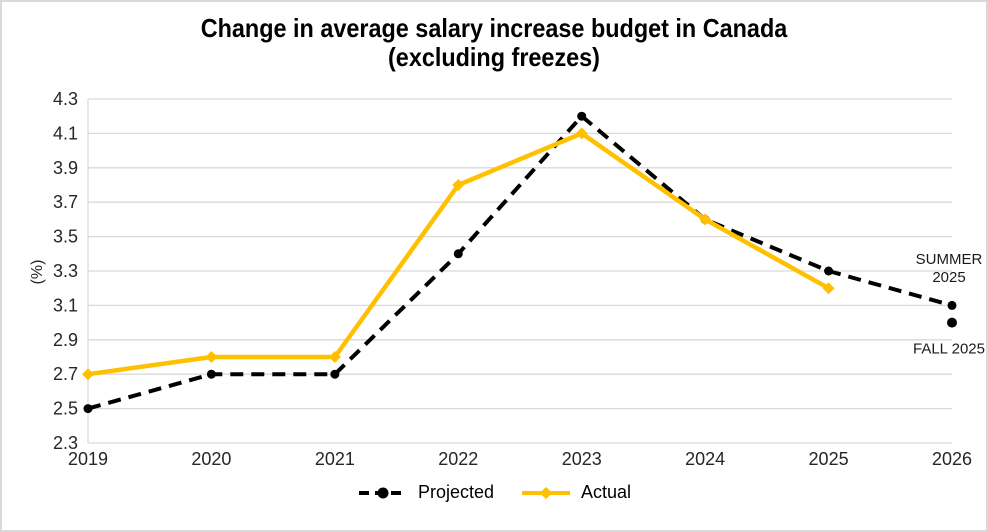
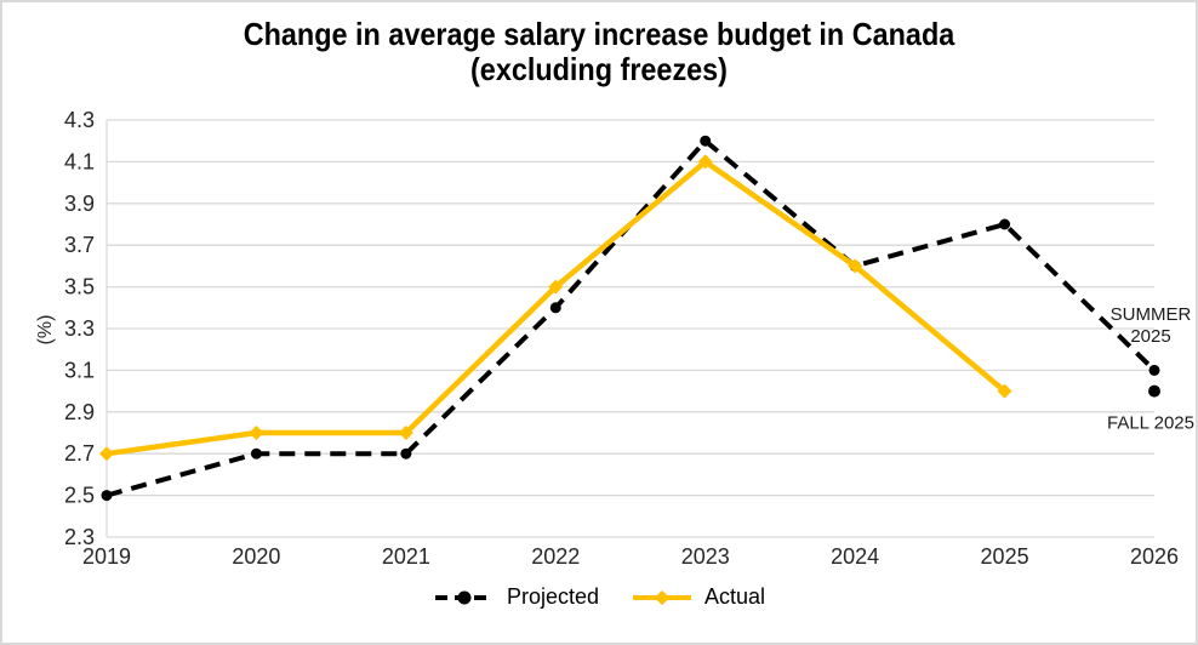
Actual/2022: 3.8 -> 3.5
Projected/2025: 3.3 -> 3.8
Actual/2025: 3.2 -> 3.0
